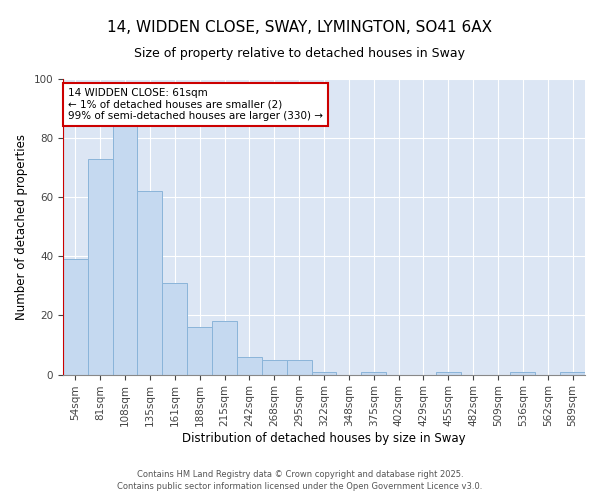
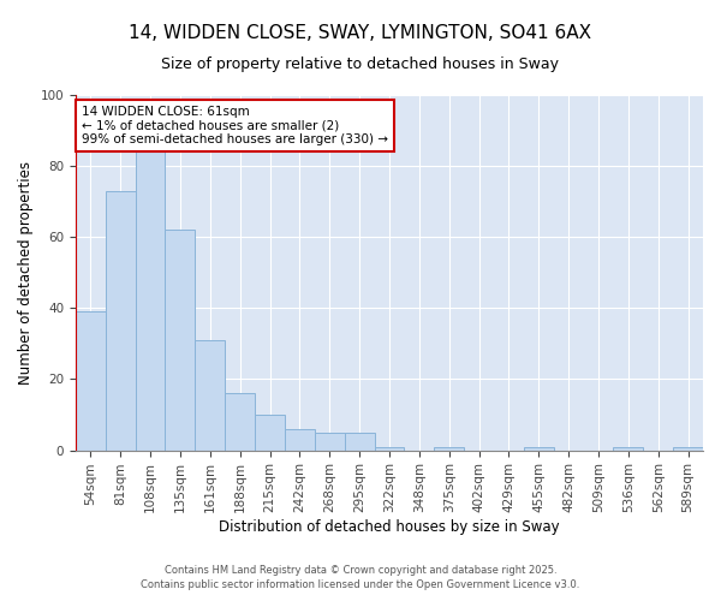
215sqm: 18 -> 10
